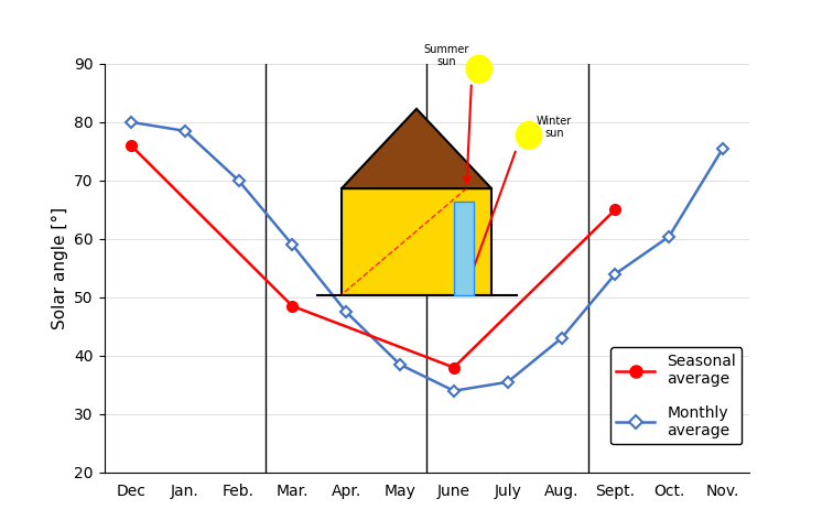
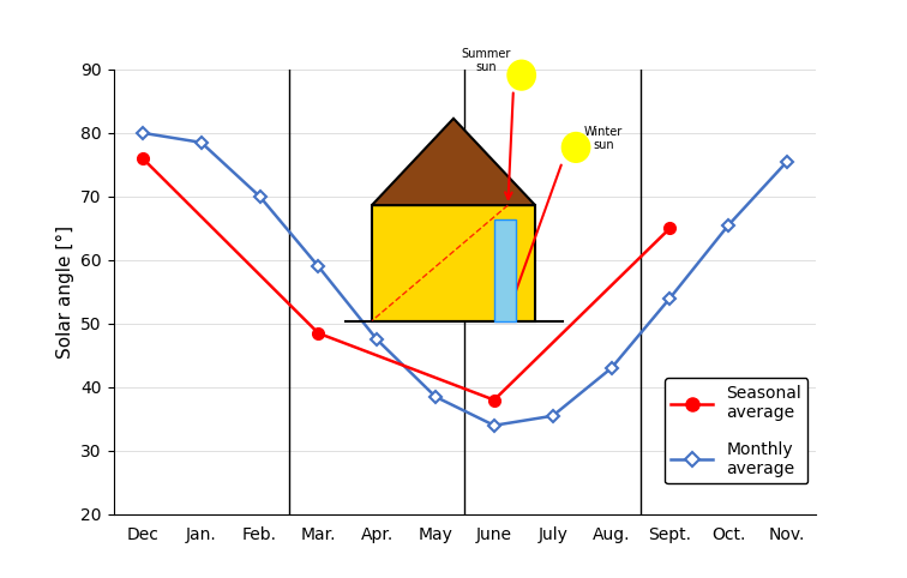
Monthly average/Oct.: 60.4 -> 65.5
